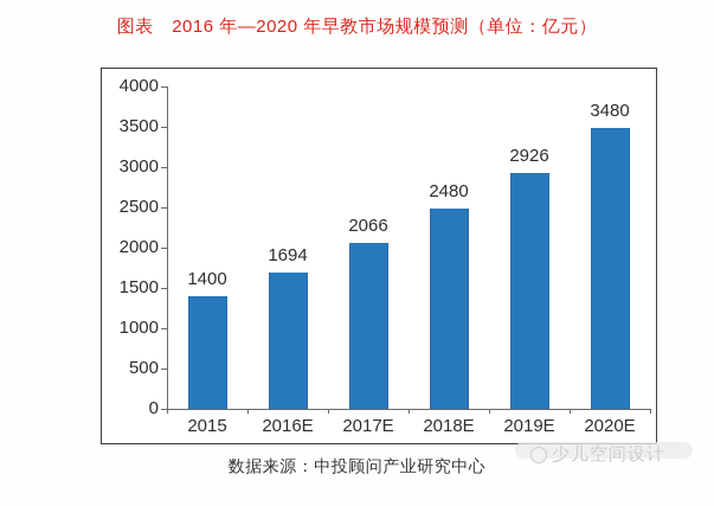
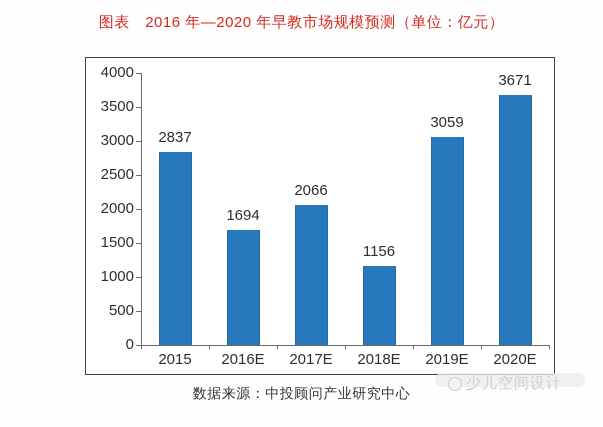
2015: 1400 -> 2837
2018E: 2480 -> 1156
2019E: 2926 -> 3059
2020E: 3480 -> 3671
